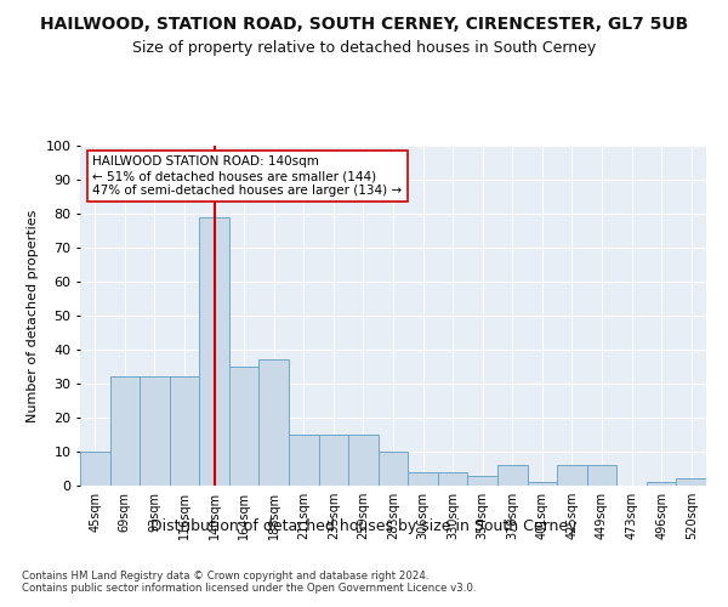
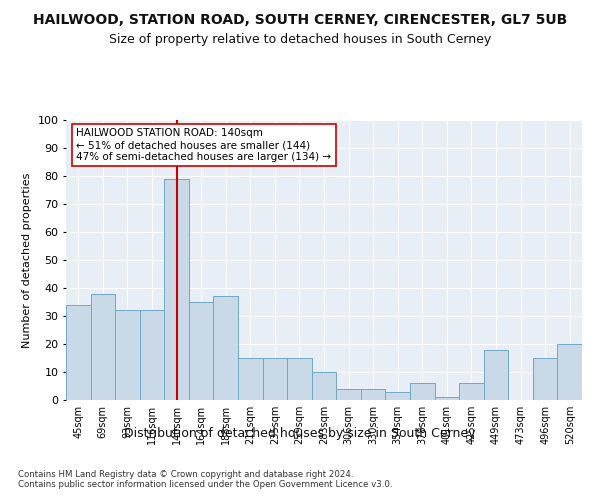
45sqm: 10 -> 34
69sqm: 32 -> 38
449sqm: 6 -> 18
496sqm: 1 -> 15
520sqm: 2 -> 20
